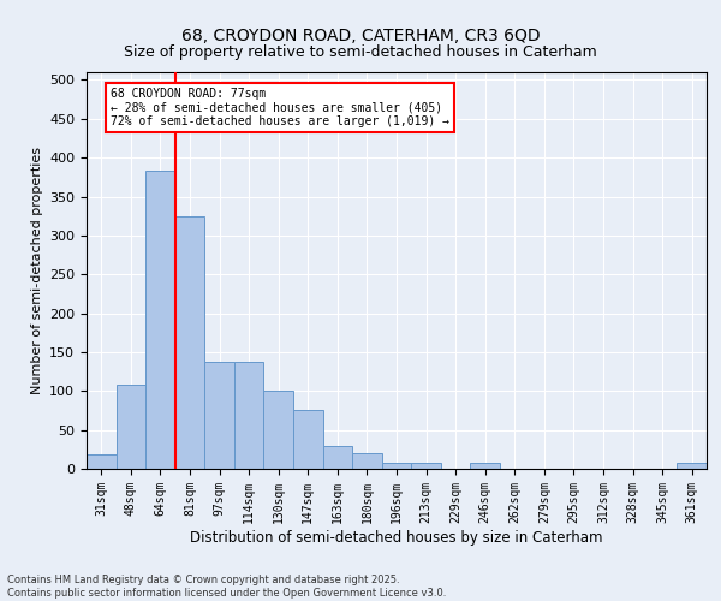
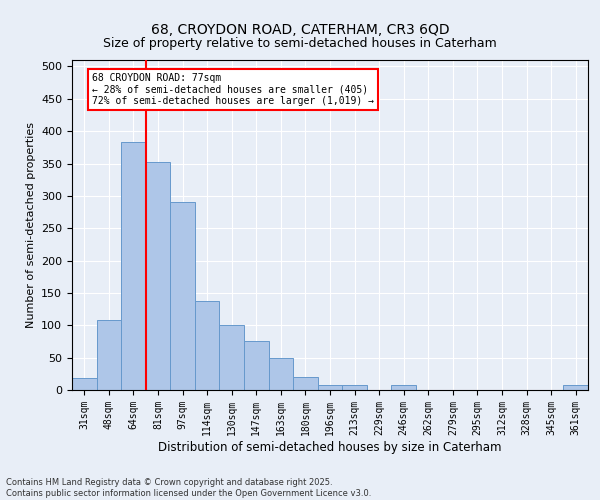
81sqm: 325 -> 352
97sqm: 138 -> 290
163sqm: 30 -> 50
